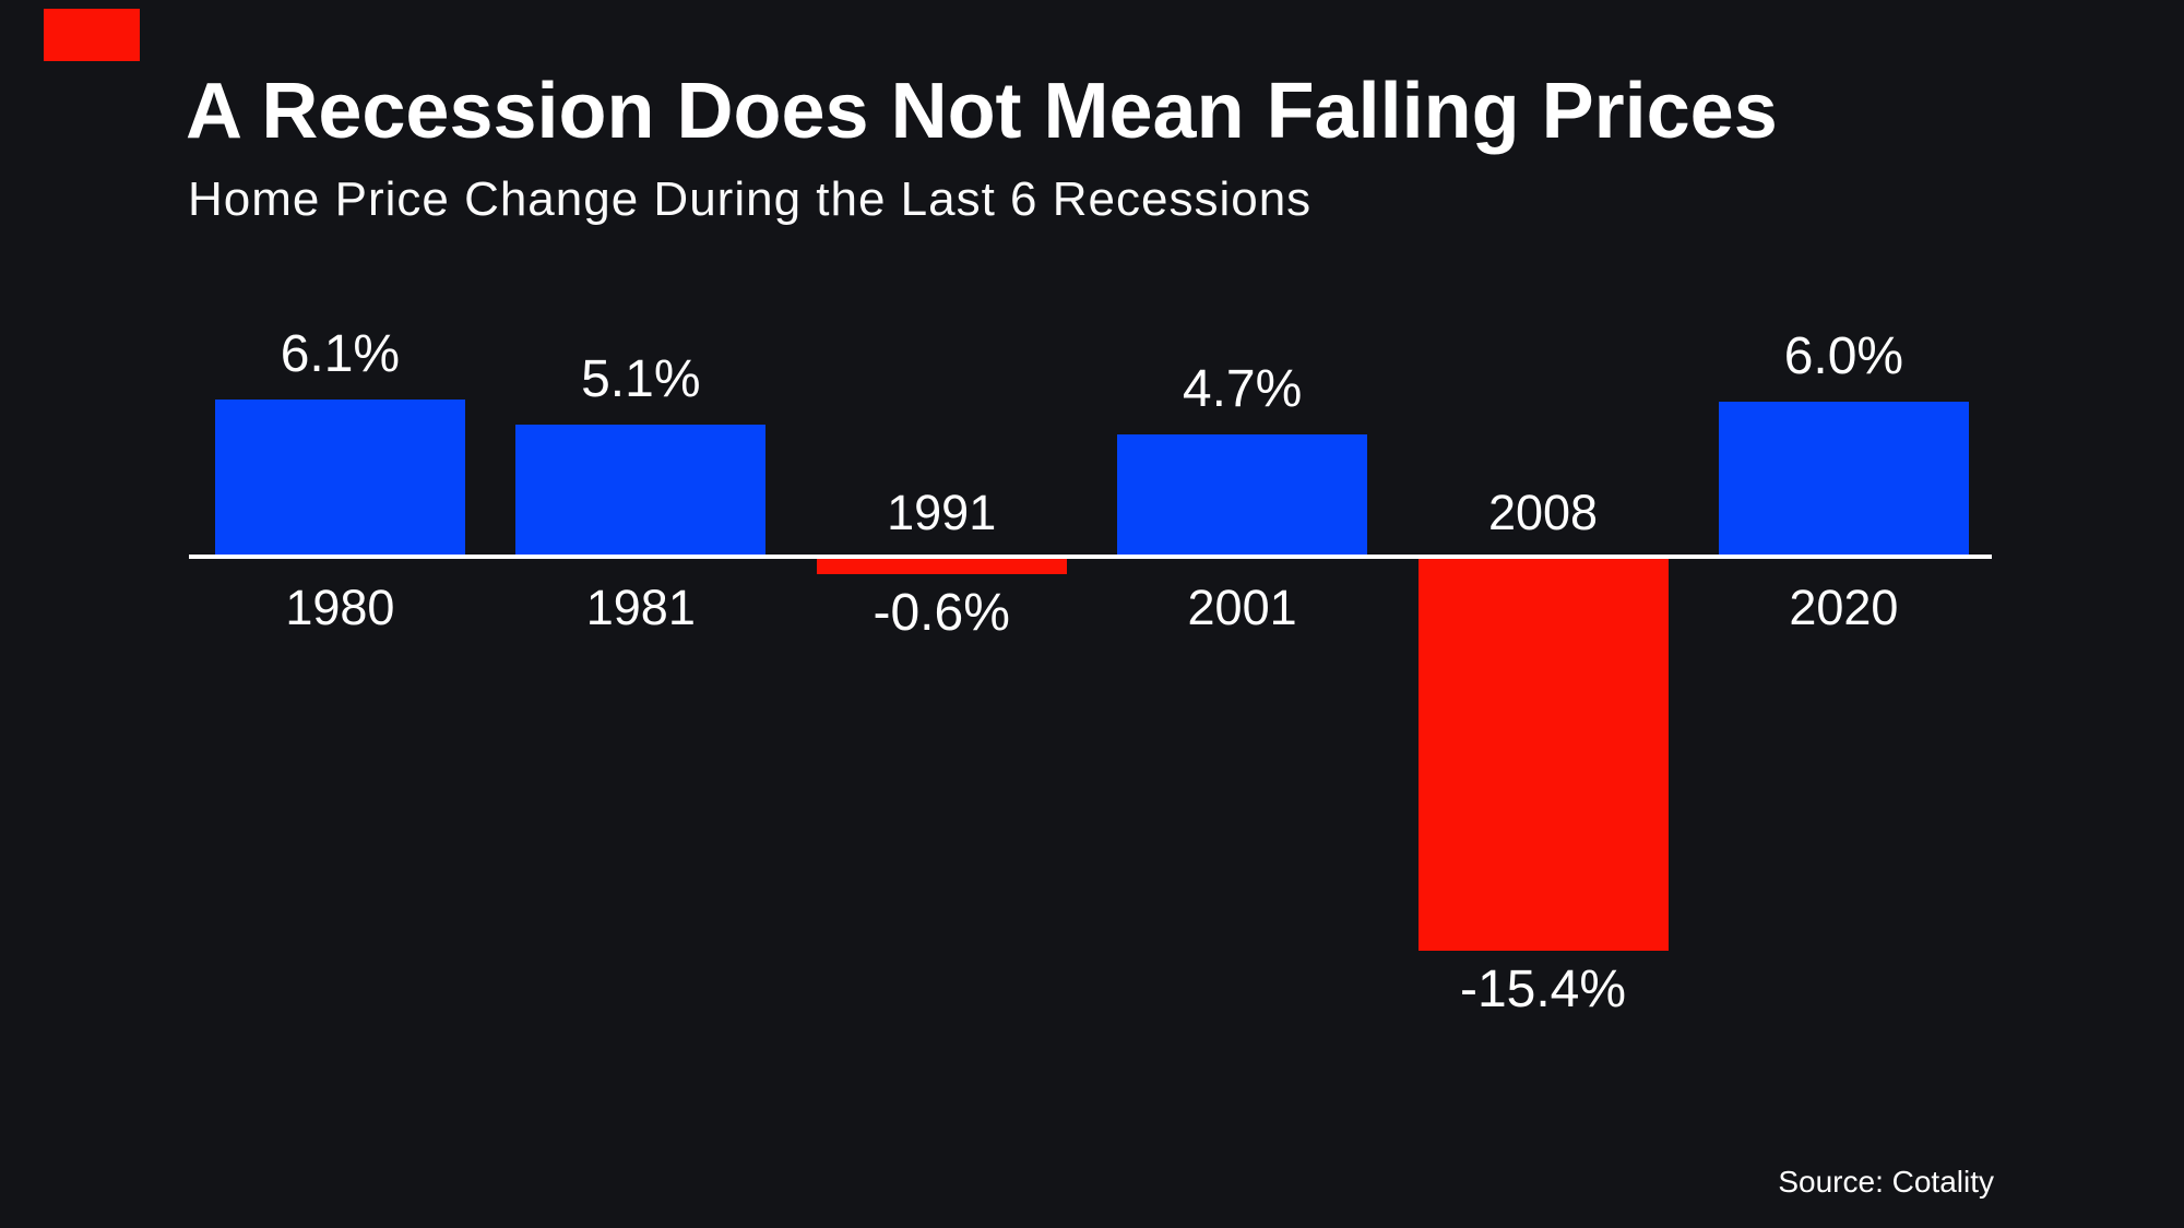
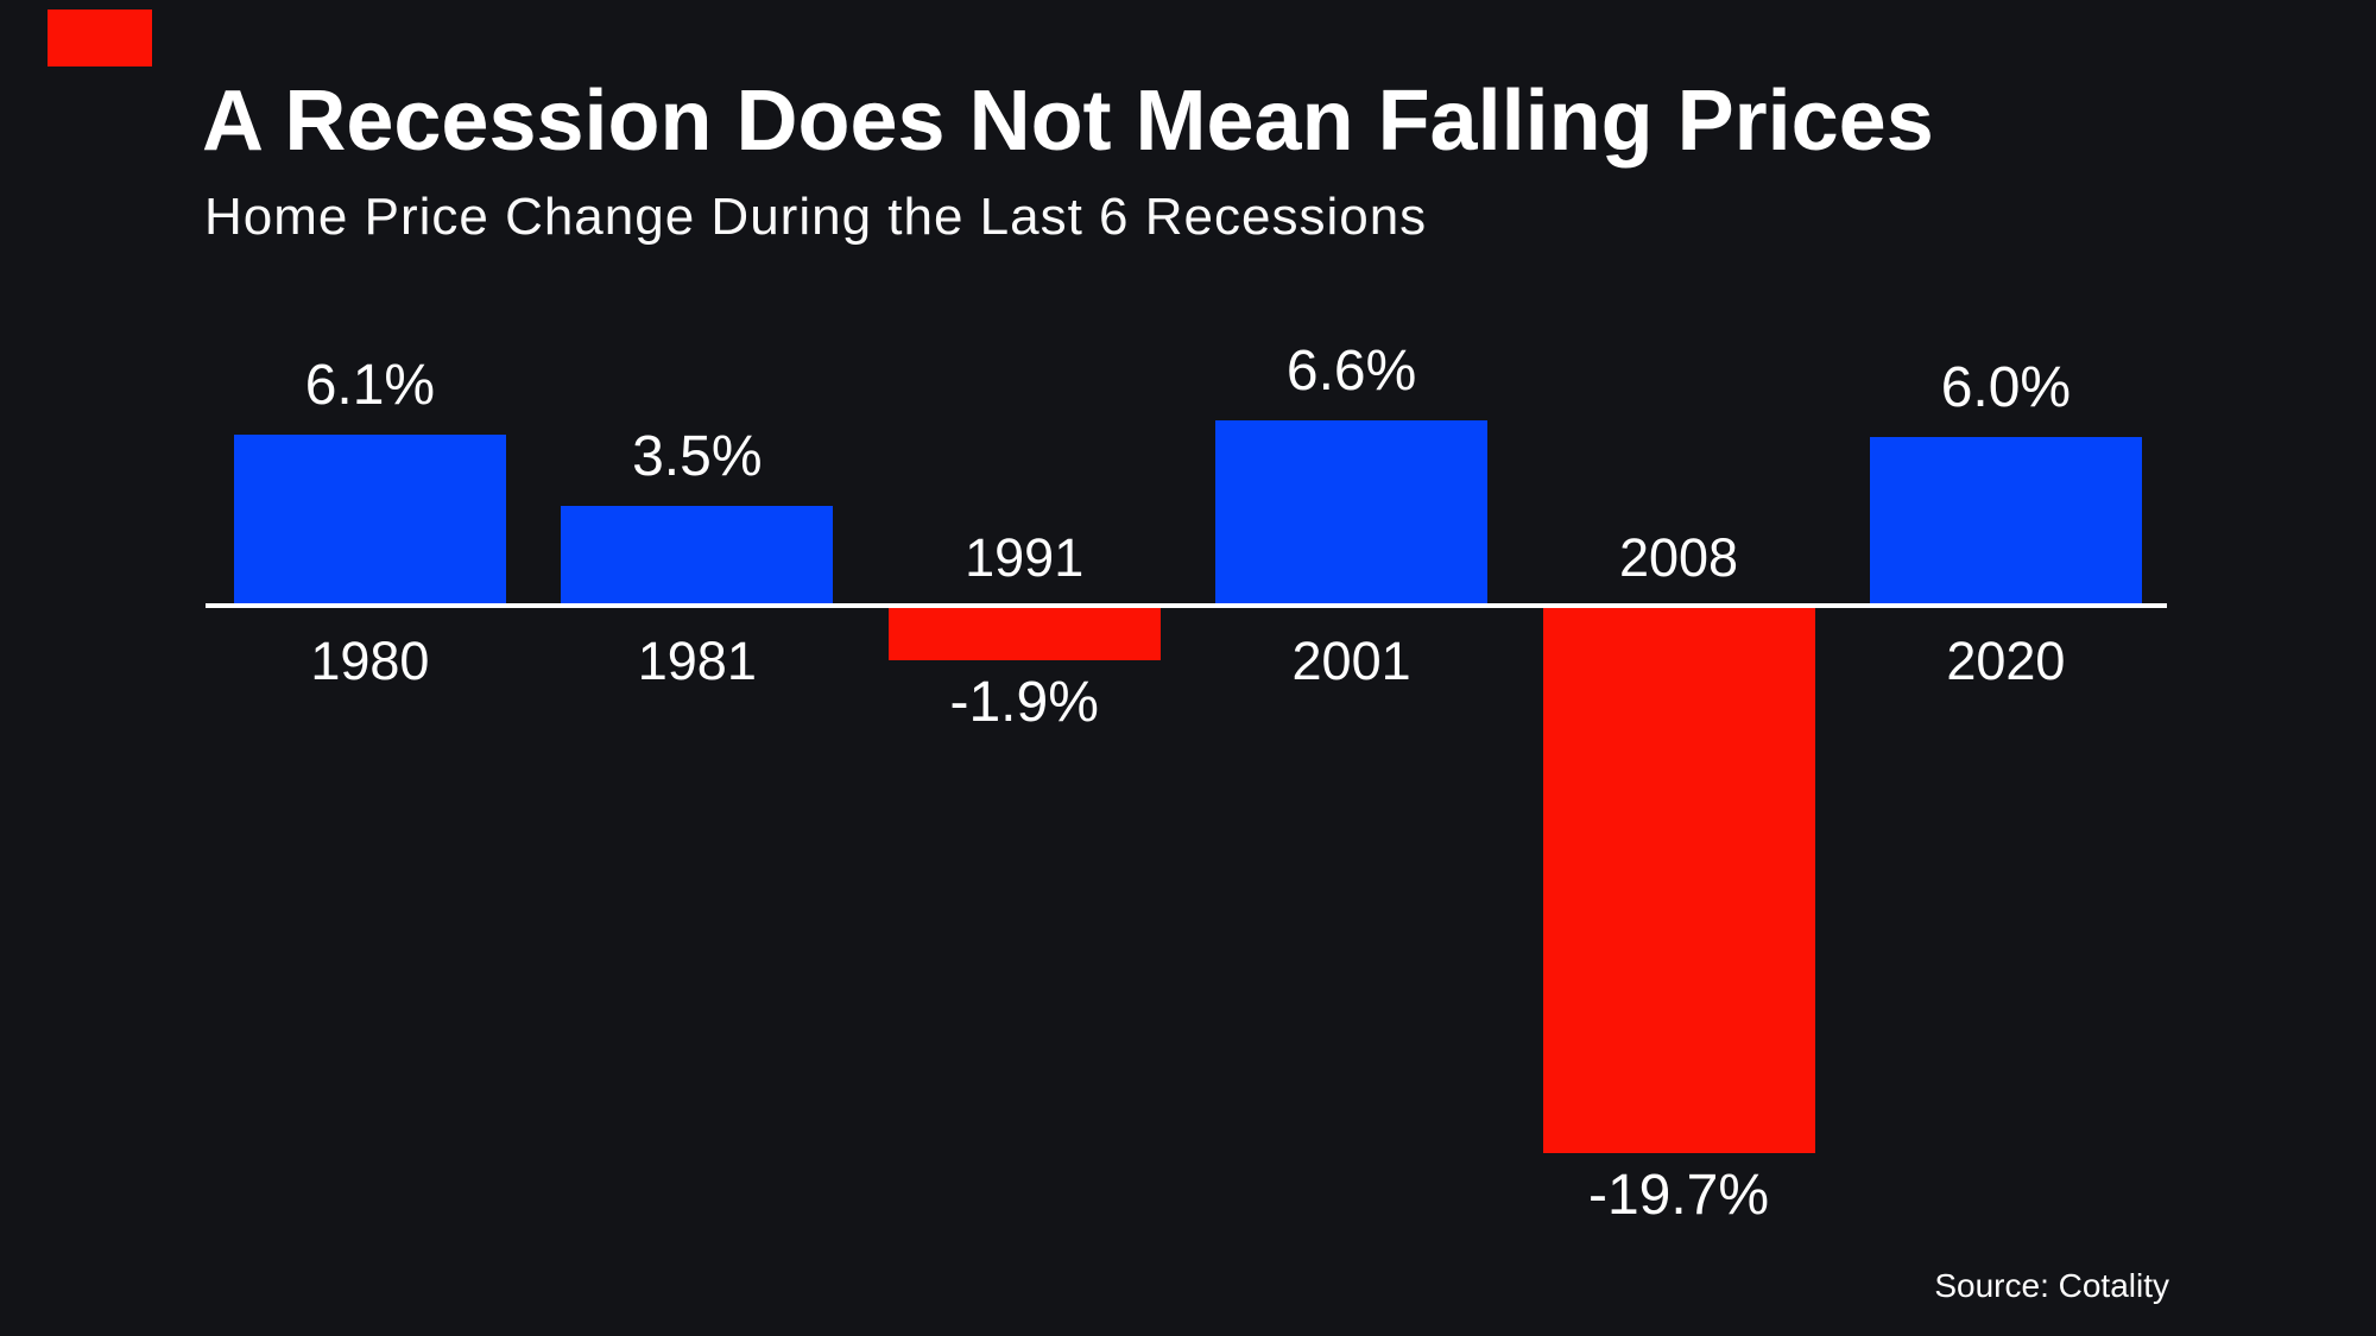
1981: 5.1% -> 3.5%
1991: -0.6% -> -1.9%
2001: 4.7% -> 6.6%
2008: -15.4% -> -19.7%
